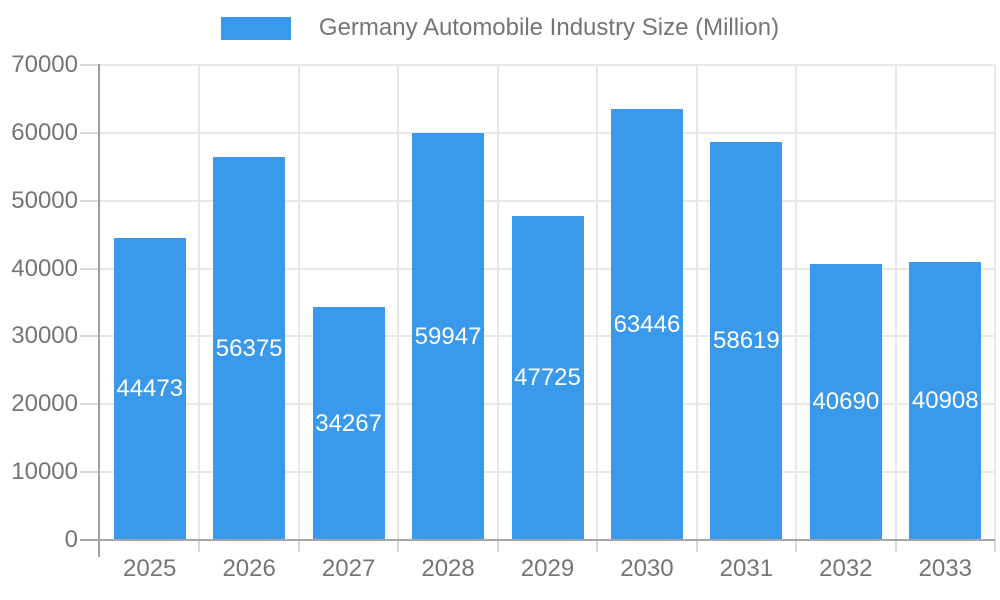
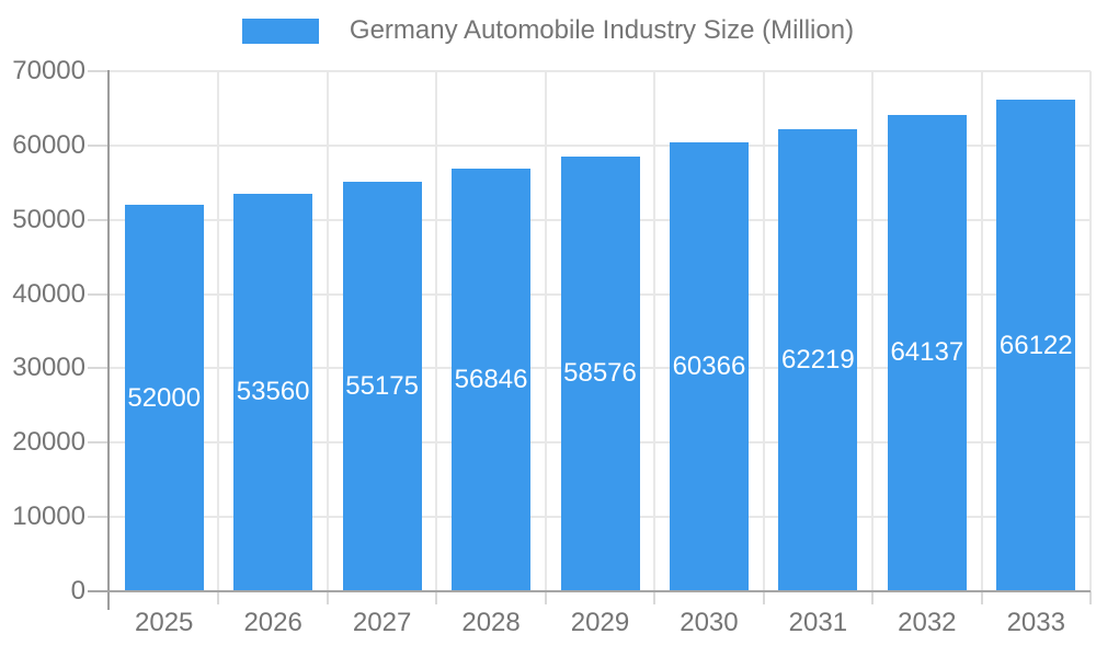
2025: 44473 -> 52000
2026: 56375 -> 53560
2027: 34267 -> 55175
2028: 59947 -> 56846
2029: 47725 -> 58576
2030: 63446 -> 60366
2031: 58619 -> 62219
2032: 40690 -> 64137
2033: 40908 -> 66122
